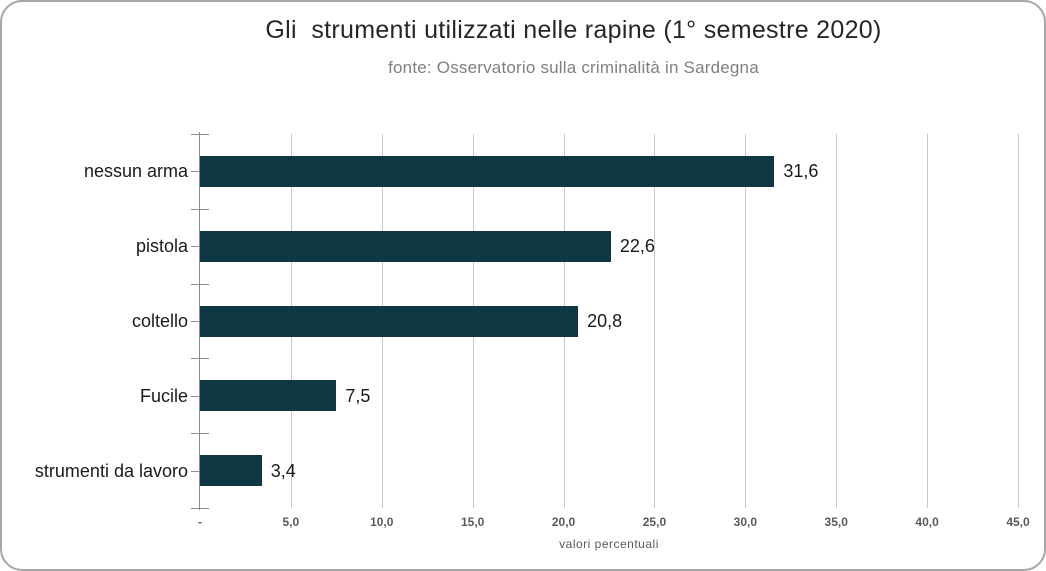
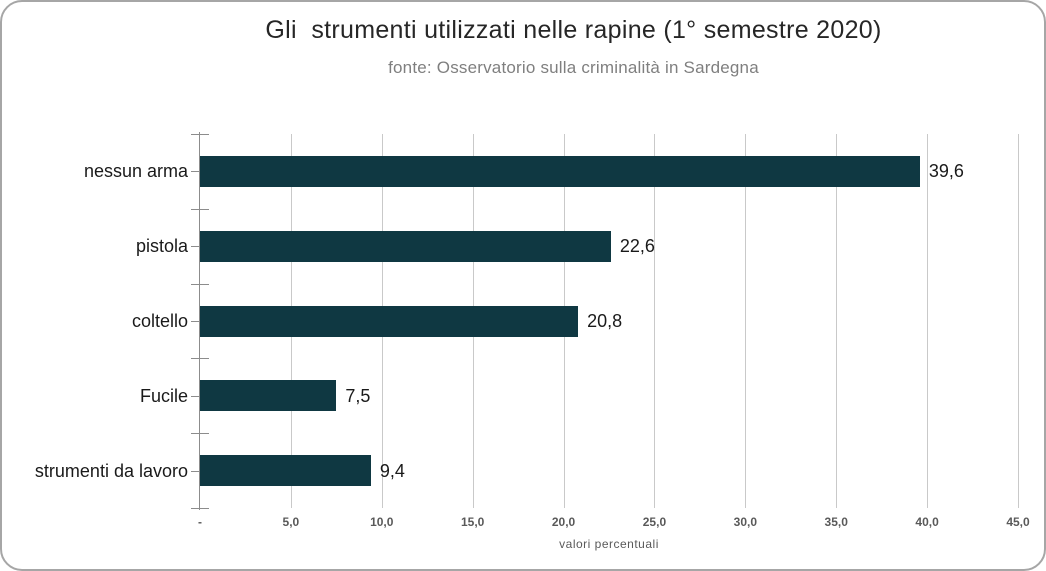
nessun arma: 31,6 -> 39,6
strumenti da lavoro: 3,4 -> 9,4
